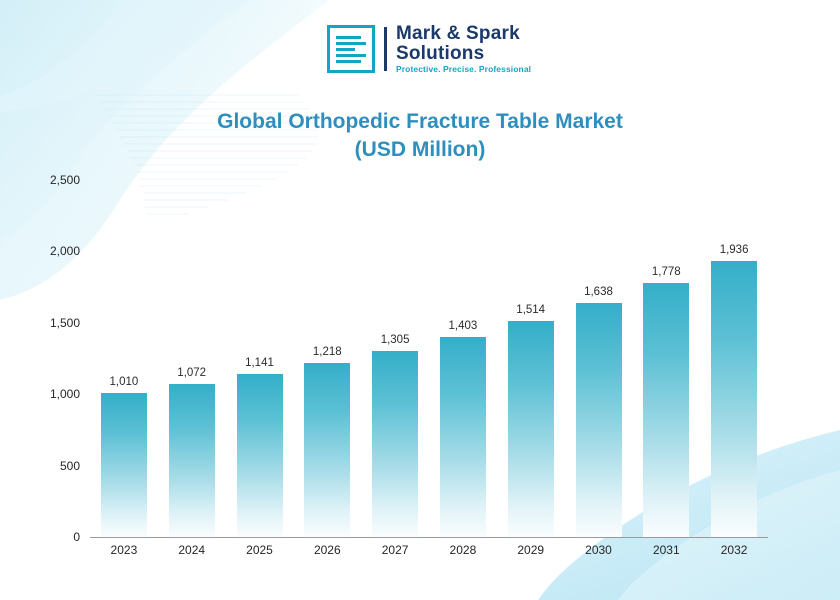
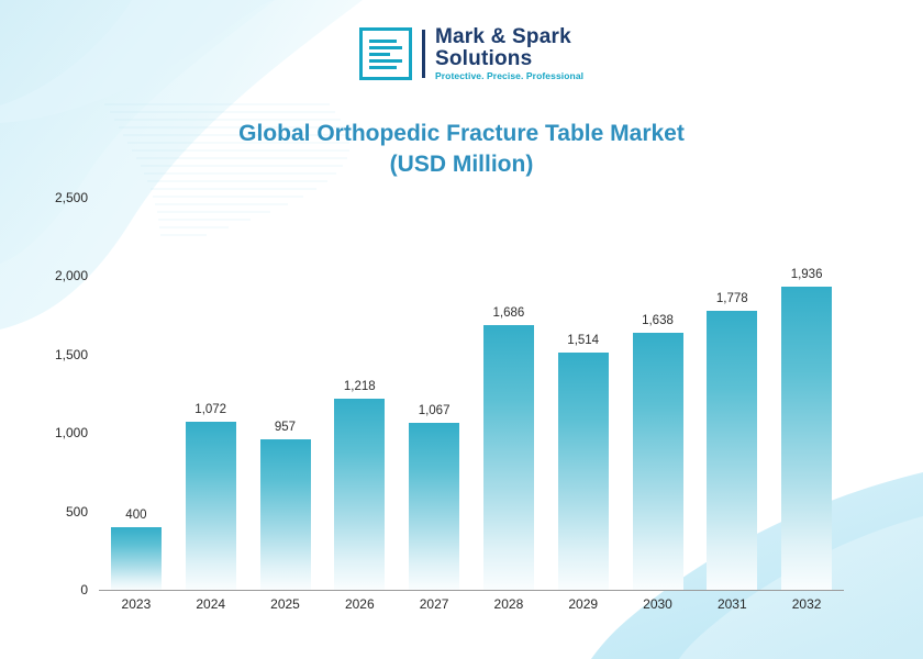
2023: 1,010 -> 400
2025: 1,141 -> 957
2027: 1,305 -> 1,067
2028: 1,403 -> 1,686
